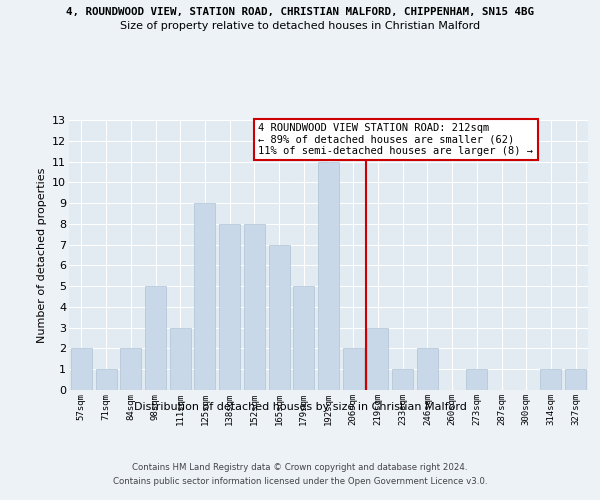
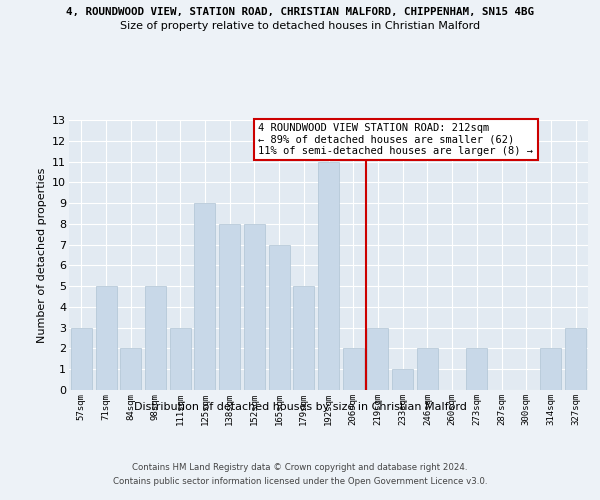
57sqm: 2 -> 3
71sqm: 1 -> 5
273sqm: 1 -> 2
314sqm: 1 -> 2
327sqm: 1 -> 3
